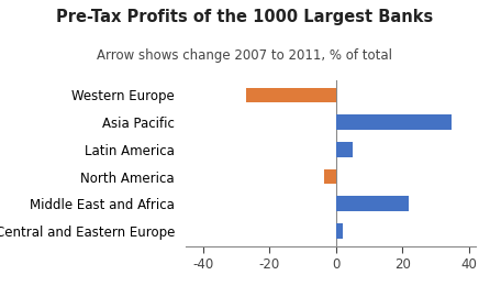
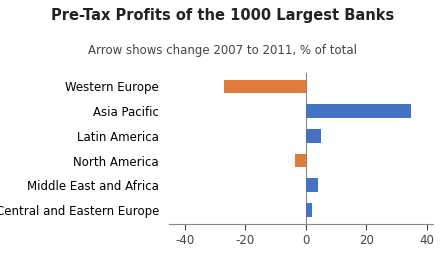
Middle East and Africa: 22.0 -> 4.0
